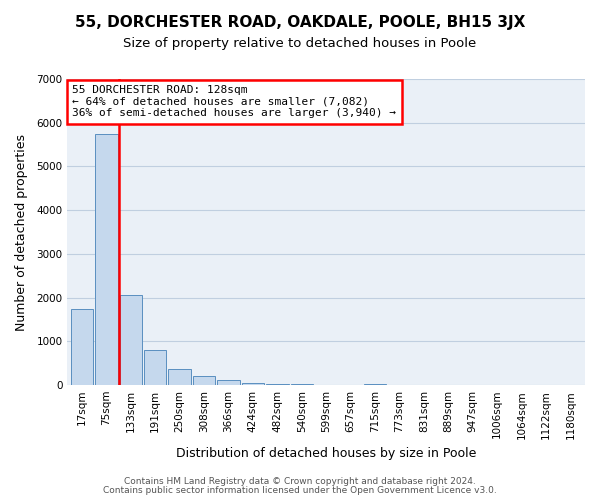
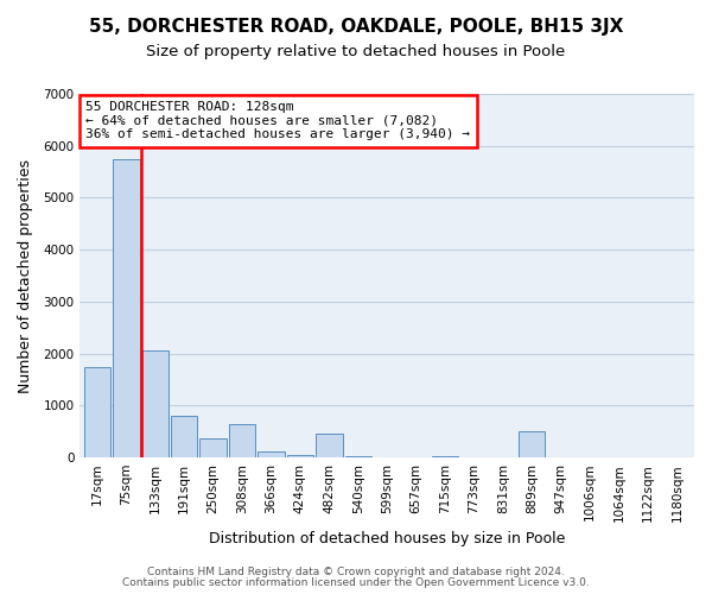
308sqm: 210 -> 650
482sqm: 30 -> 450
889sqm: 0 -> 500
